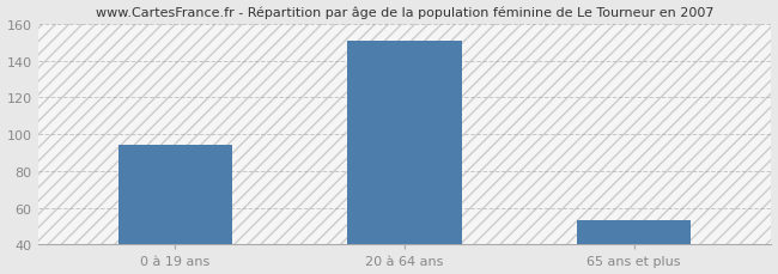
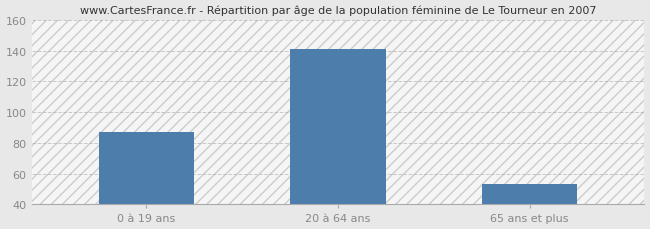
0 à 19 ans: 94 -> 87
20 à 64 ans: 151 -> 141
